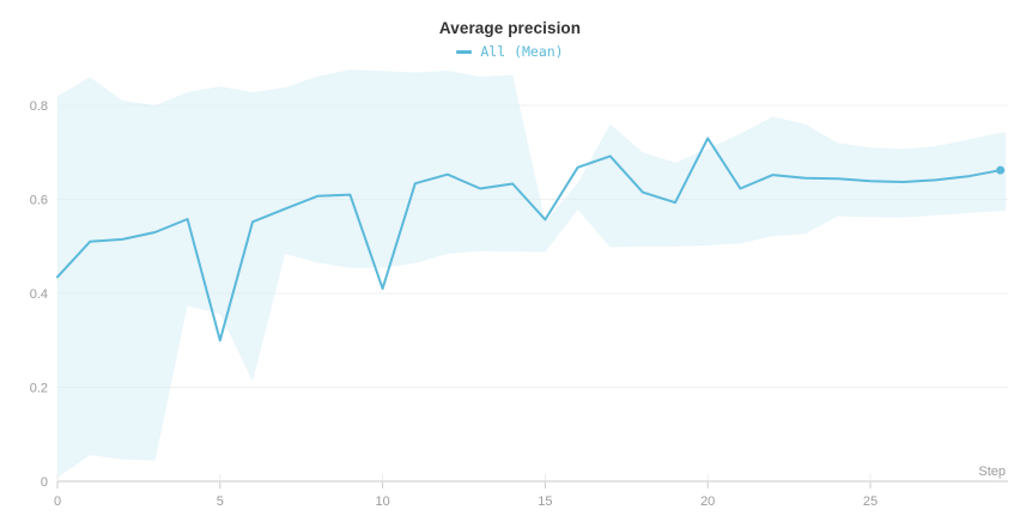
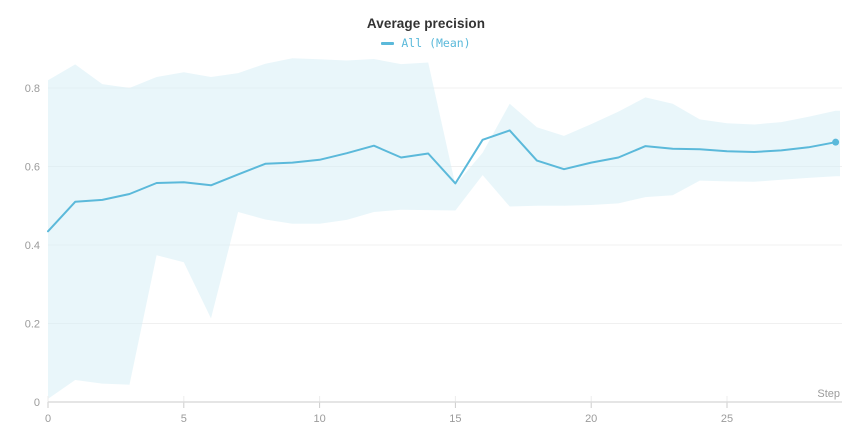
All (Mean)/5: 0.30 -> 0.56
All (Mean)/10: 0.41 -> 0.62
All (Mean)/20: 0.73 -> 0.61
